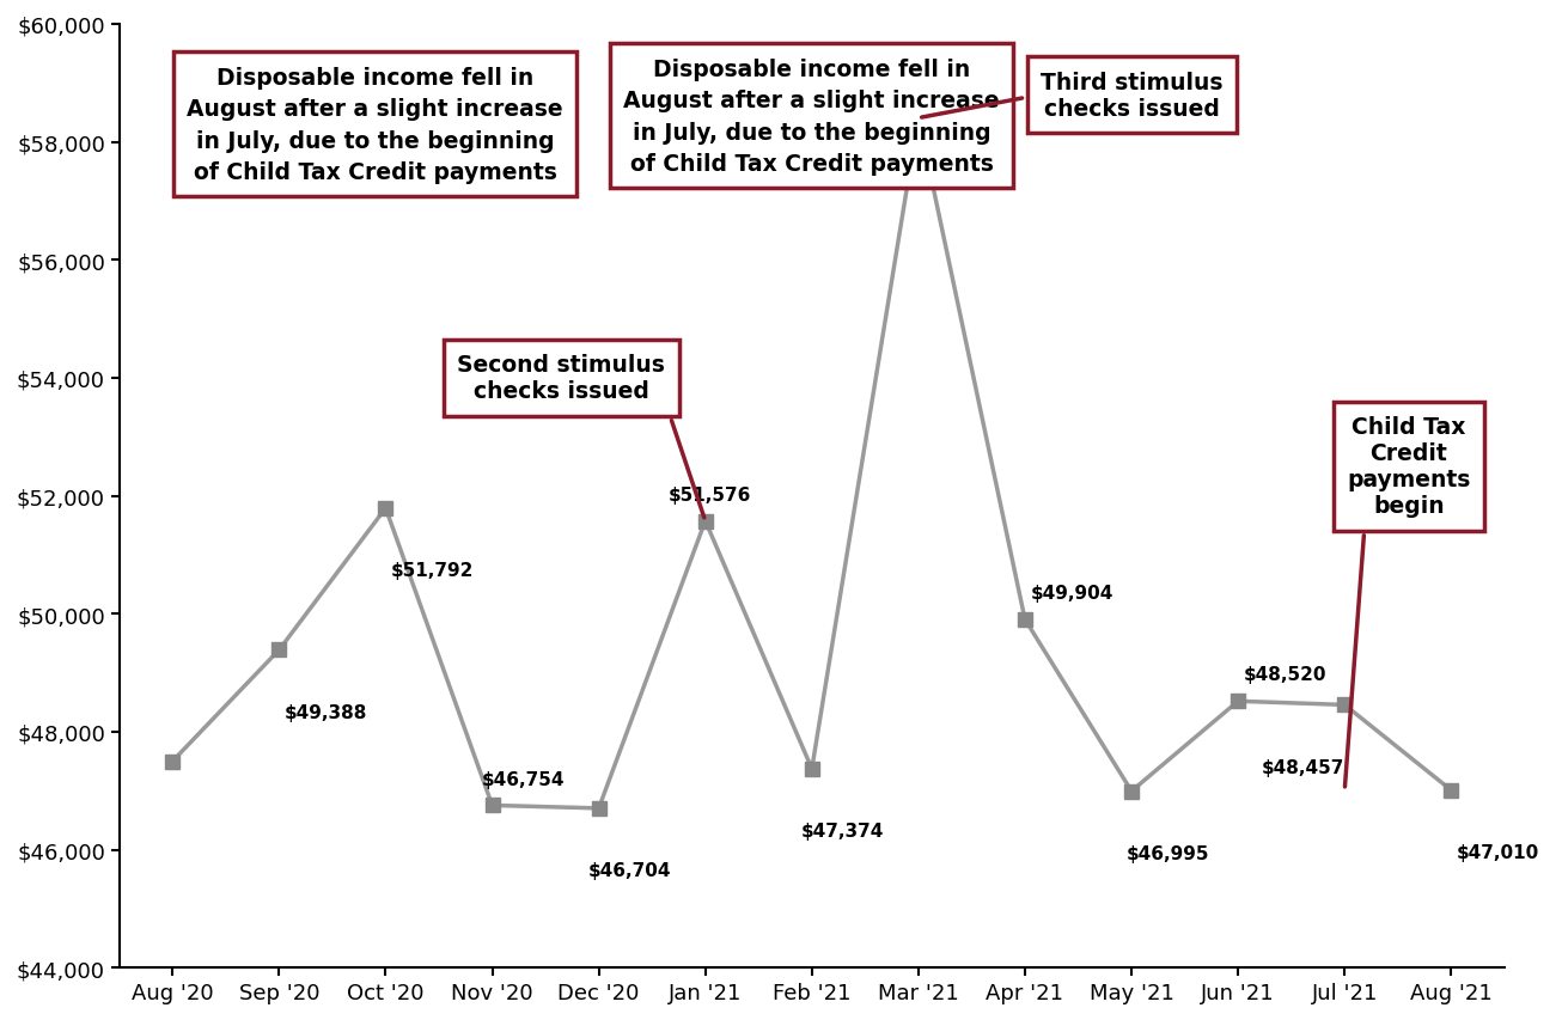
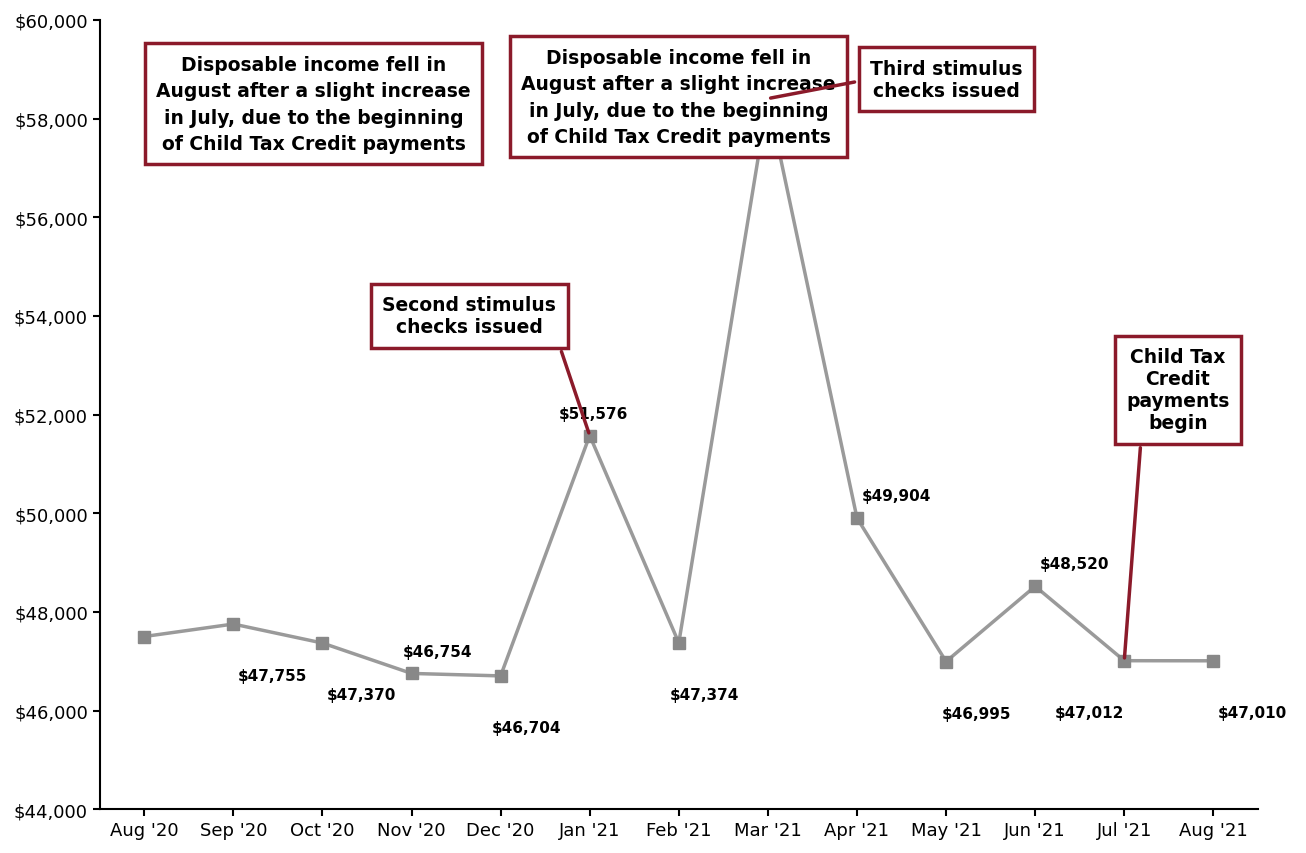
Sep '20: $49,388 -> $47,755
Oct '20: $51,792 -> $47,370
Jul '21: $48,457 -> $47,012
